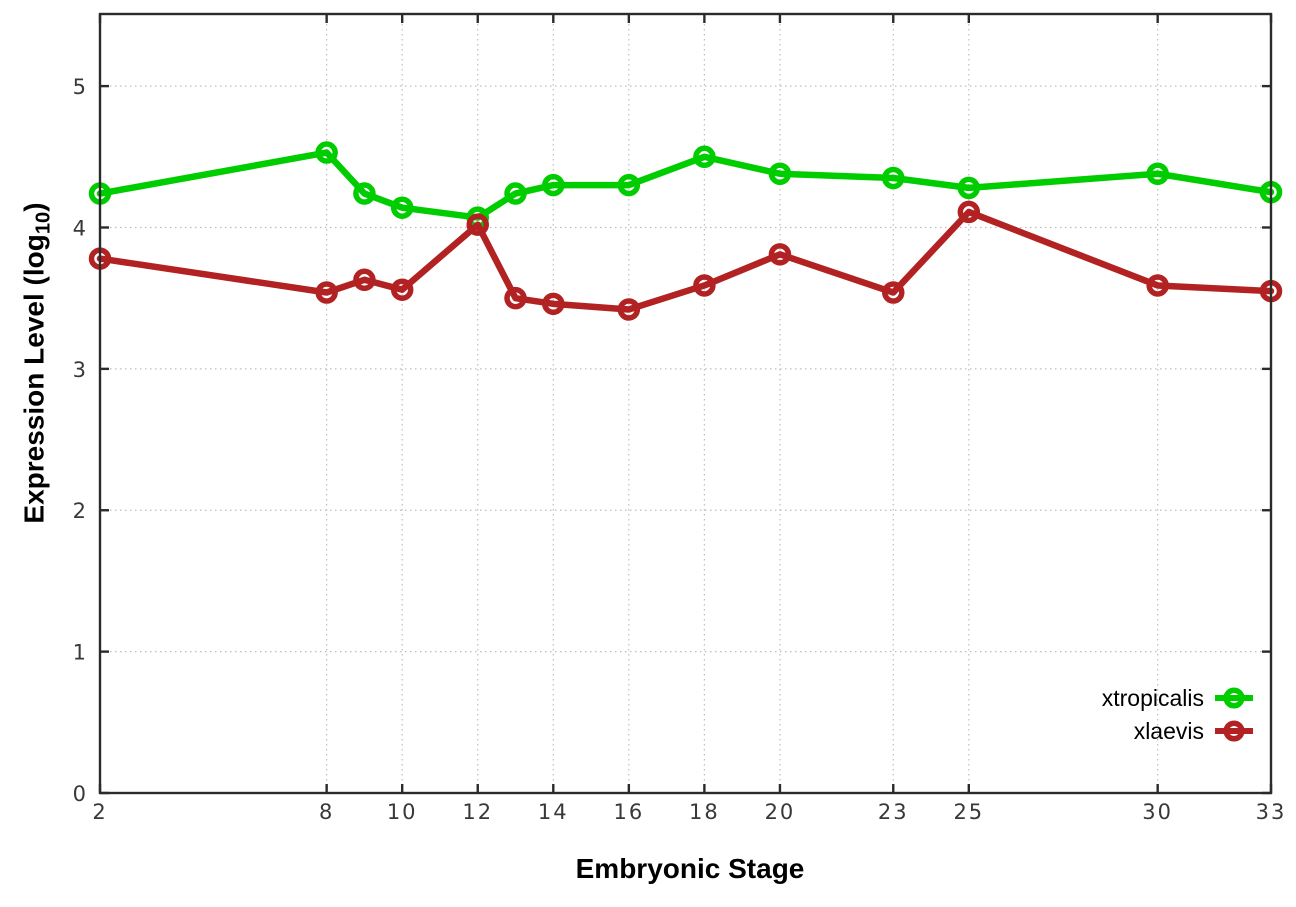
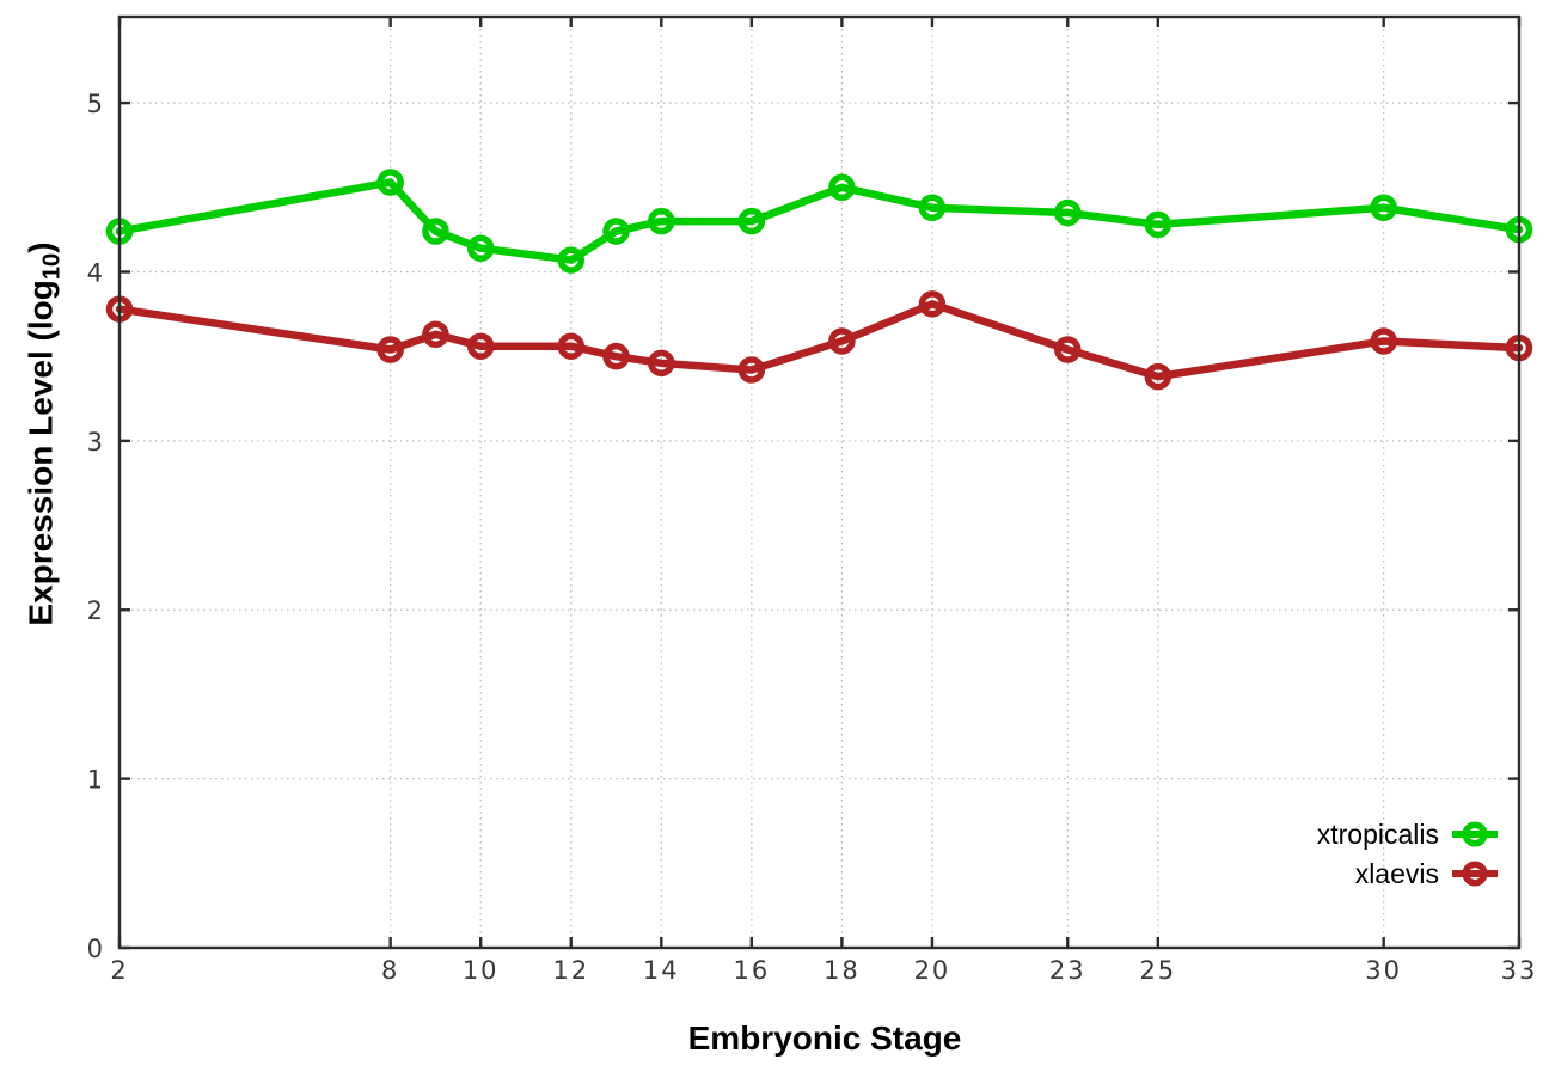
xlaevis/12: 4.02 -> 3.56
xlaevis/25: 4.11 -> 3.38
